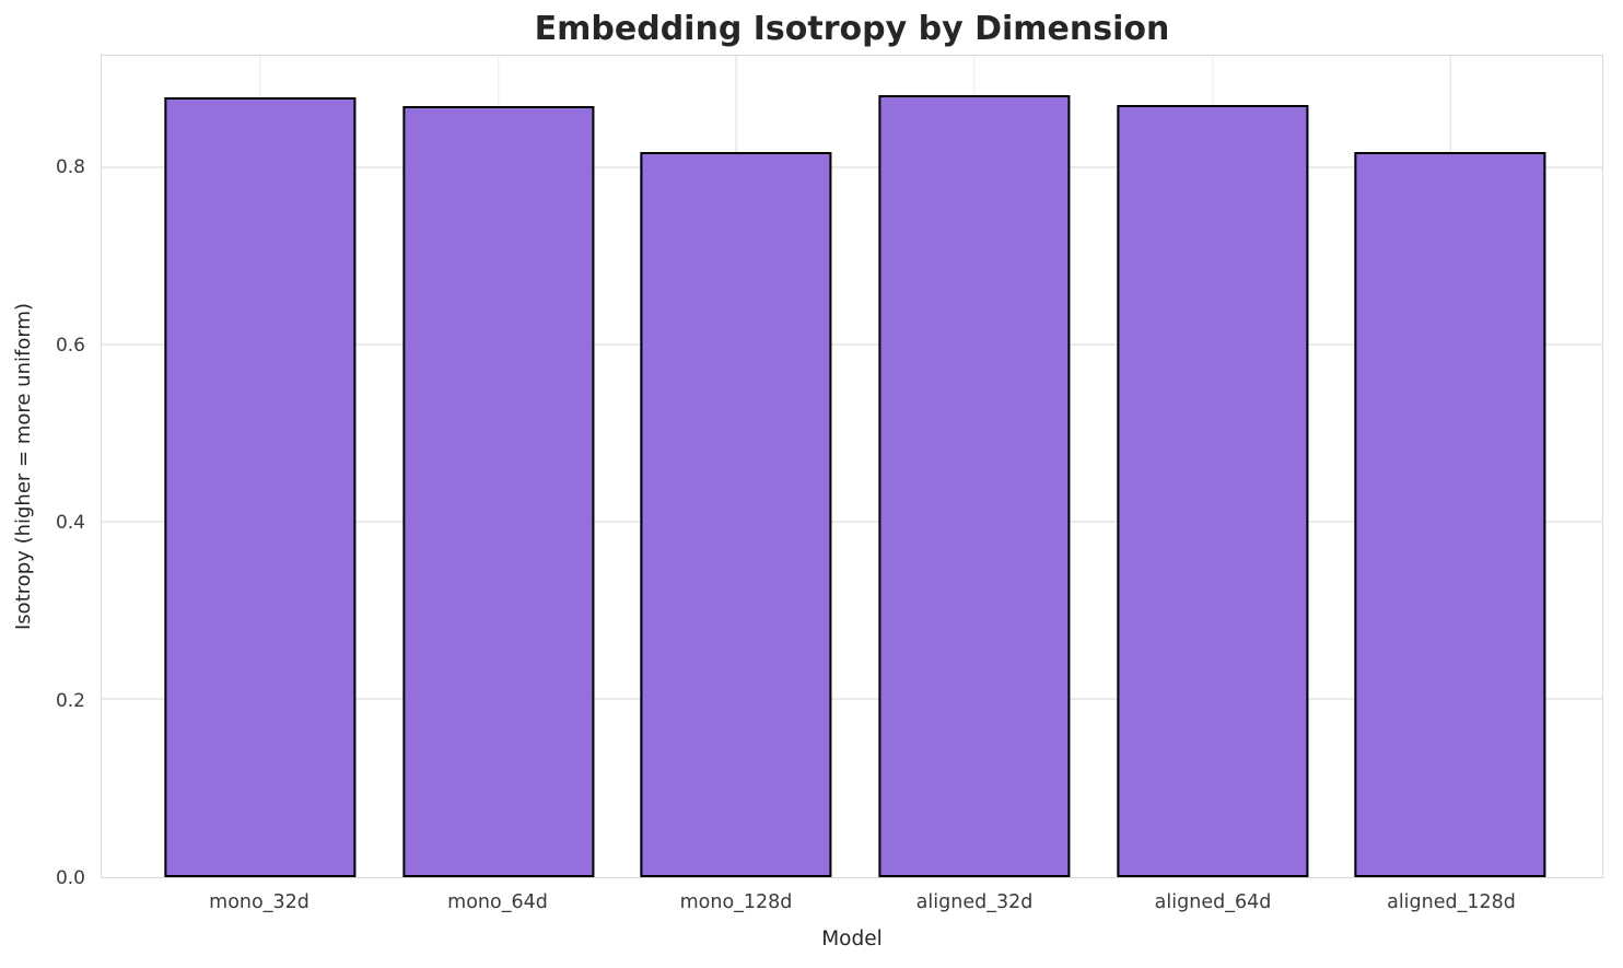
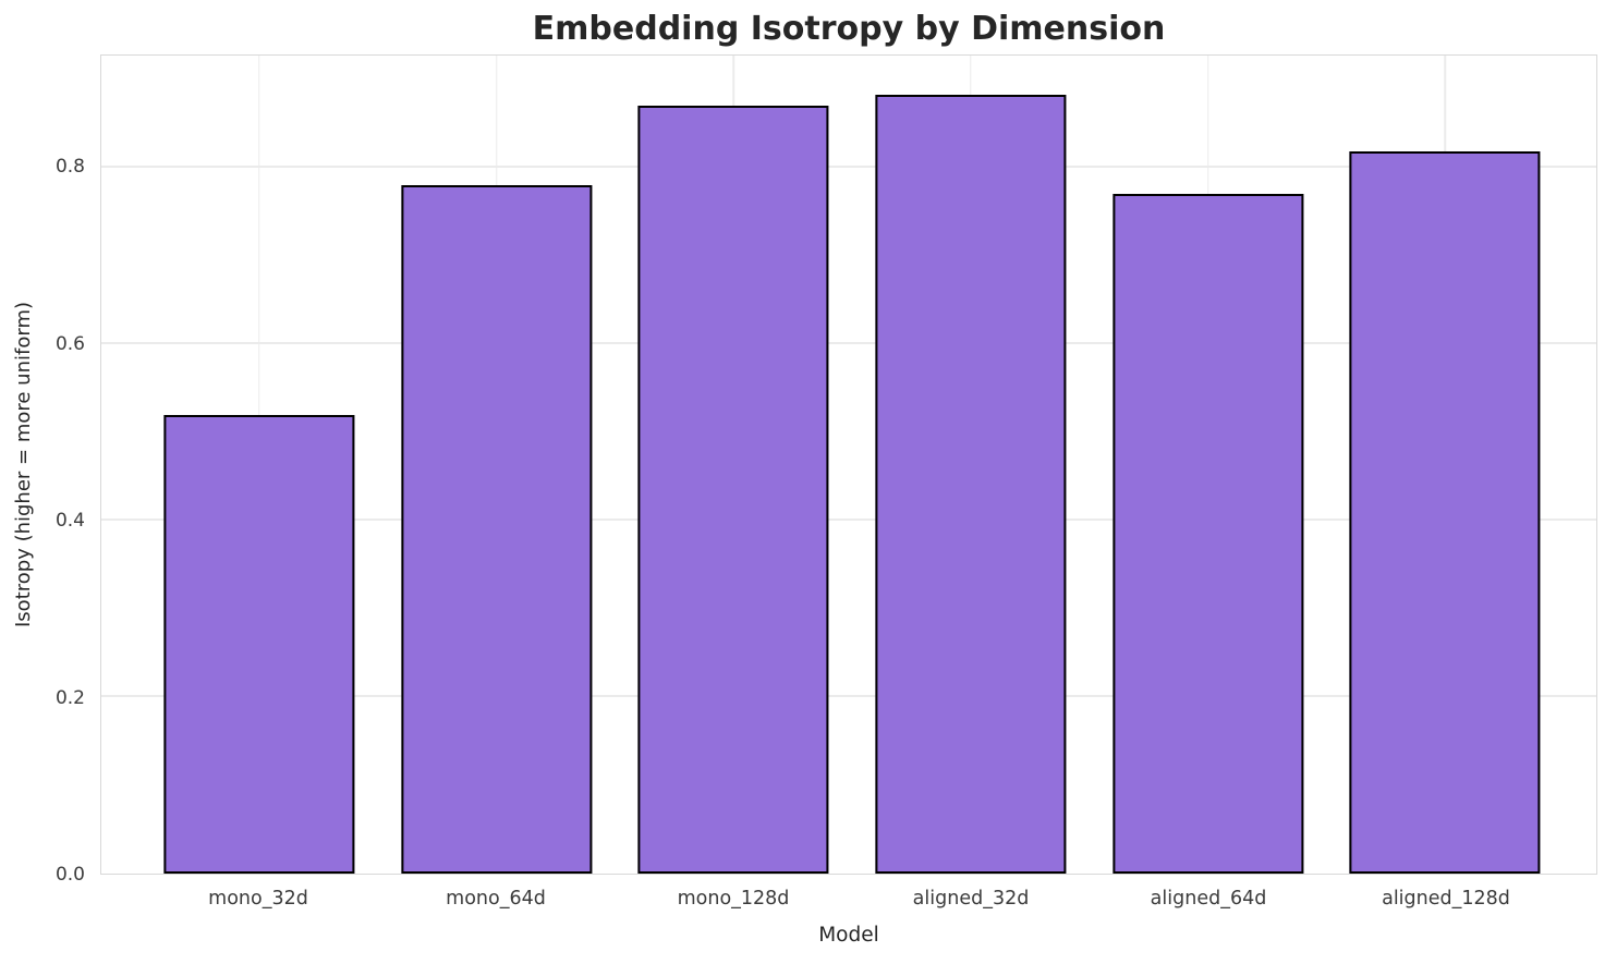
mono_32d: 0.88 -> 0.52
mono_64d: 0.87 -> 0.78
mono_128d: 0.82 -> 0.87
aligned_64d: 0.87 -> 0.77
